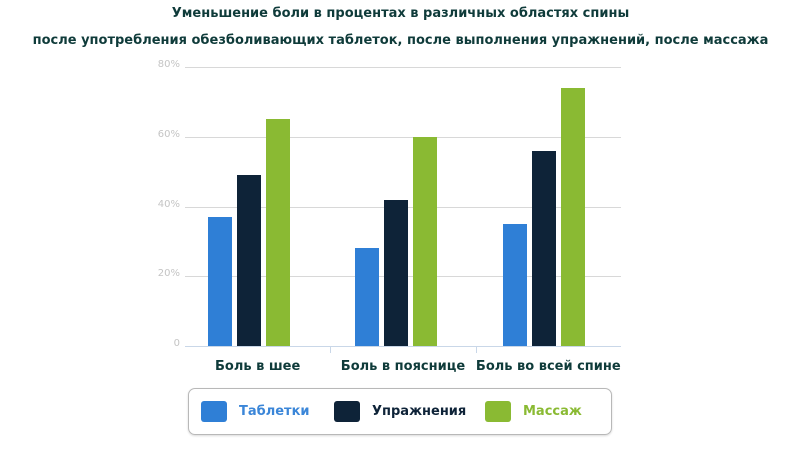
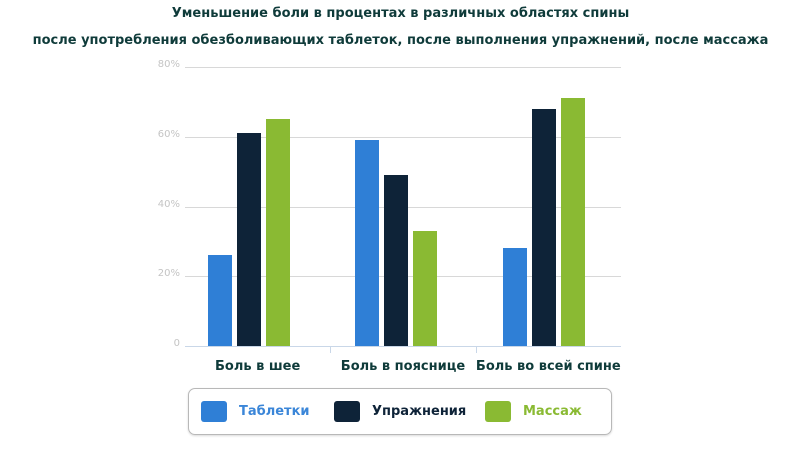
Таблетки/Боль в шее: 37% -> 26%
Упражнения/Боль в шее: 49% -> 61%
Таблетки/Боль в пояснице: 28% -> 59%
Упражнения/Боль в пояснице: 42% -> 49%
Массаж/Боль в пояснице: 60% -> 33%
Таблетки/Боль во всей спине: 35% -> 28%
Упражнения/Боль во всей спине: 56% -> 68%
Массаж/Боль во всей спине: 74% -> 71%
